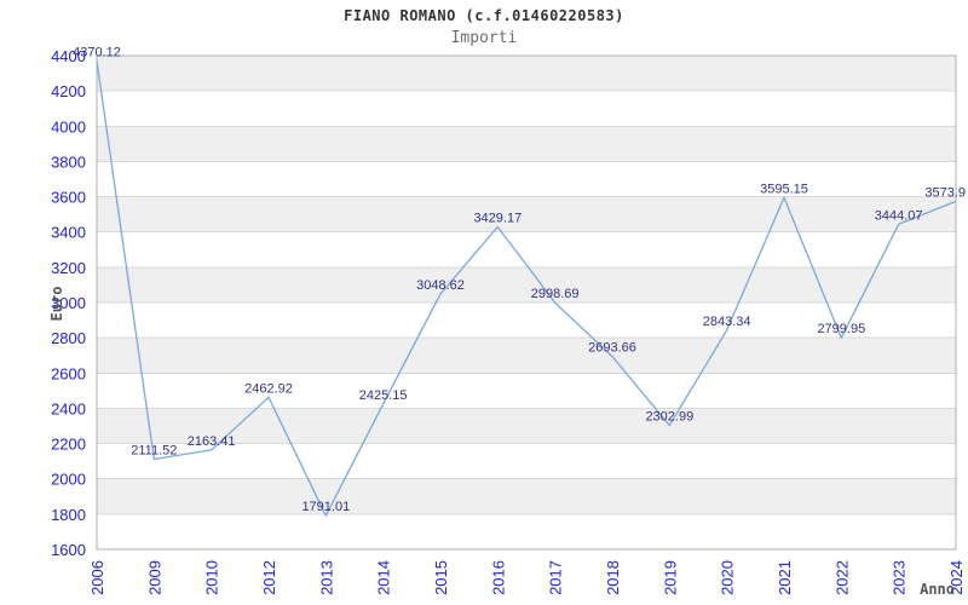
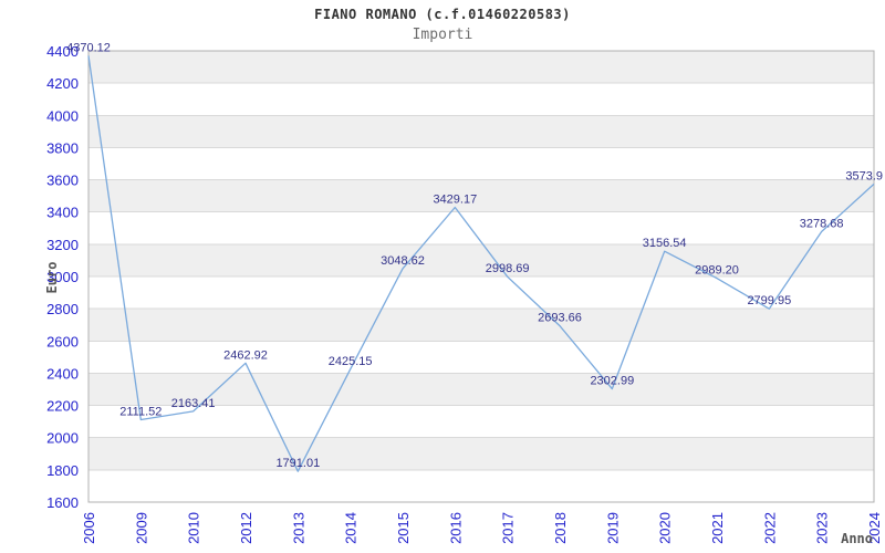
2020: 2843.34 -> 3156.54
2021: 3595.15 -> 2989.20
2023: 3444.07 -> 3278.68
